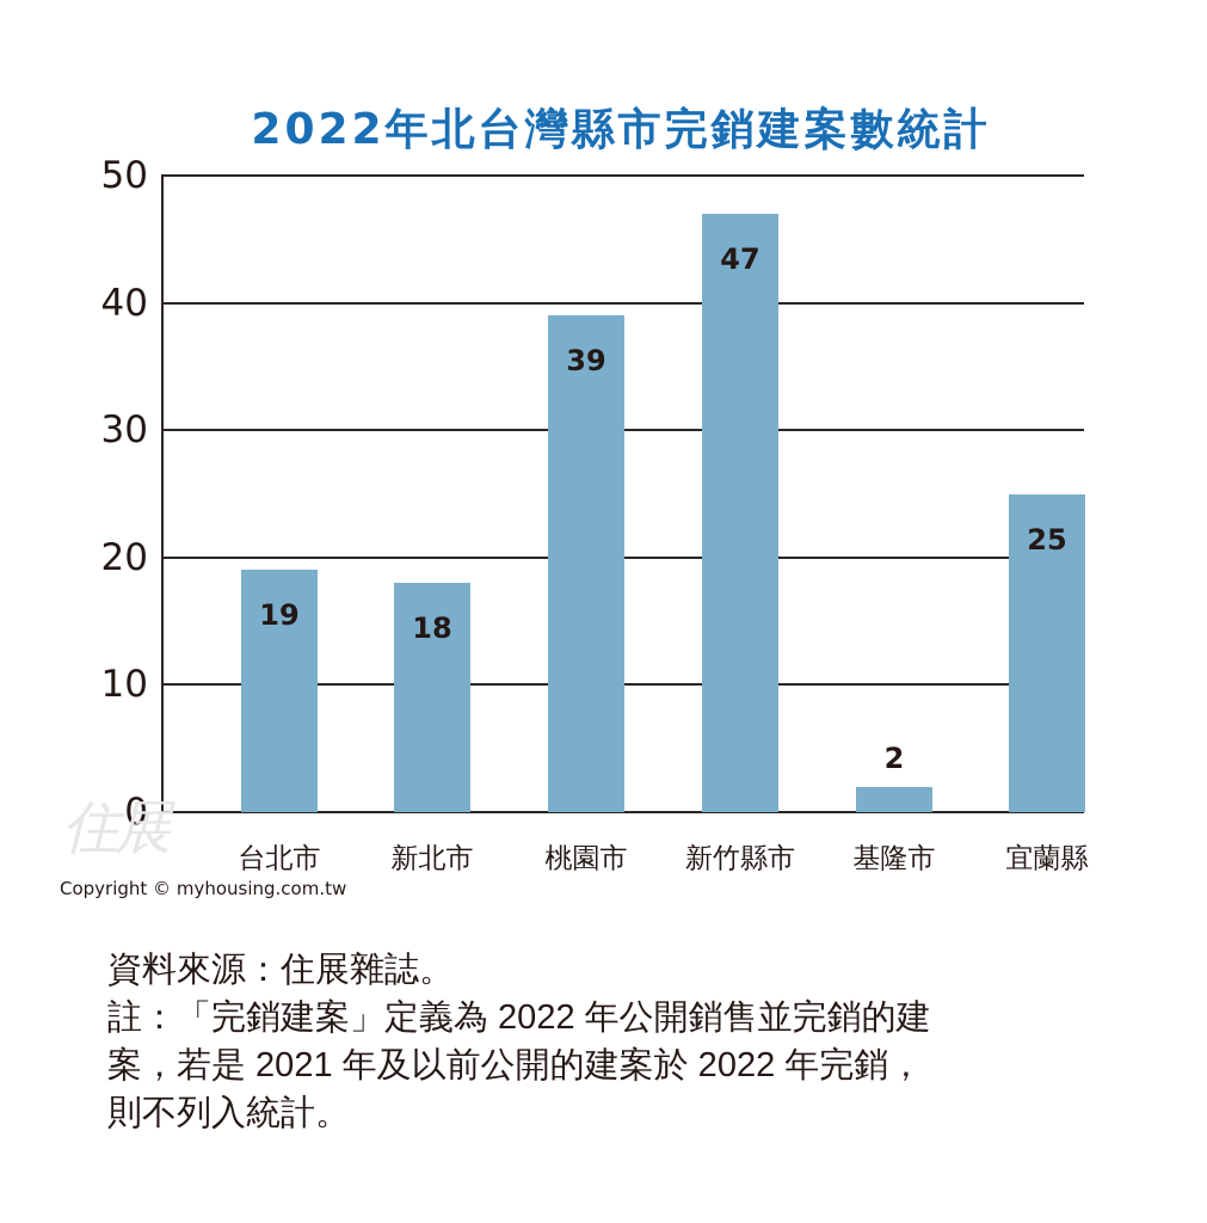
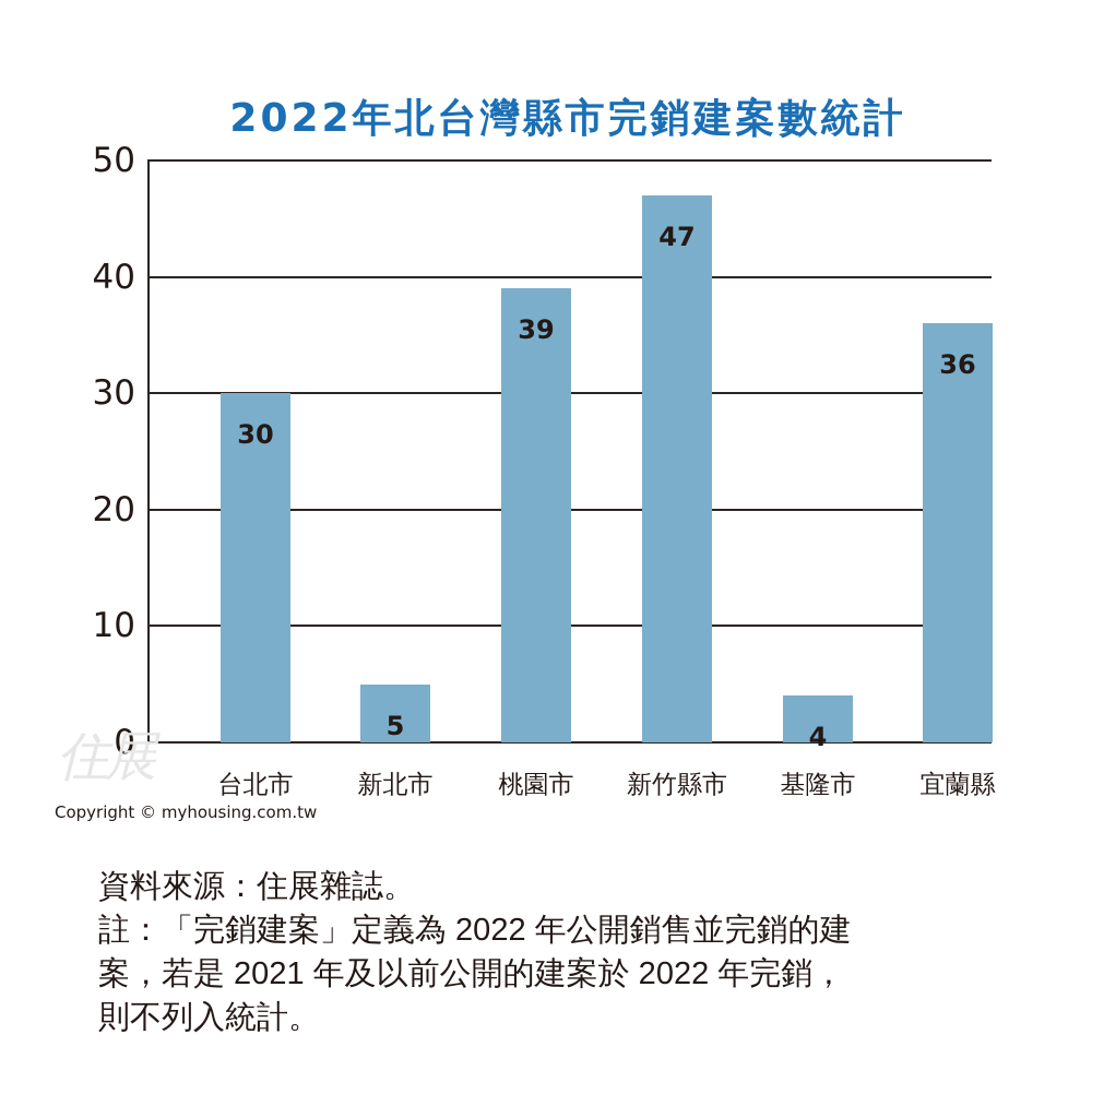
台北市: 19 -> 30
新北市: 18 -> 5
基隆市: 2 -> 4
宜蘭縣: 25 -> 36
